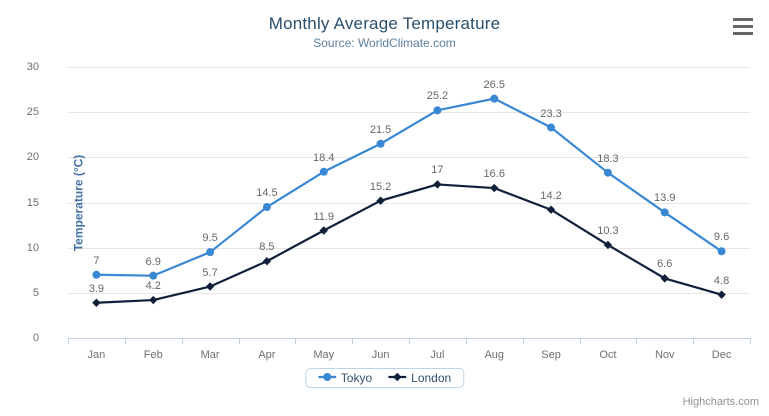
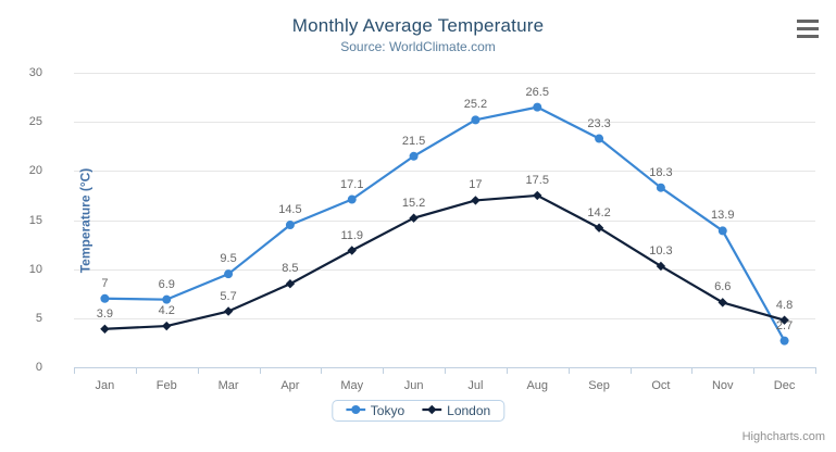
Tokyo/May: 18.4 -> 17.1
London/Aug: 16.6 -> 17.5
Tokyo/Dec: 9.6 -> 2.7
